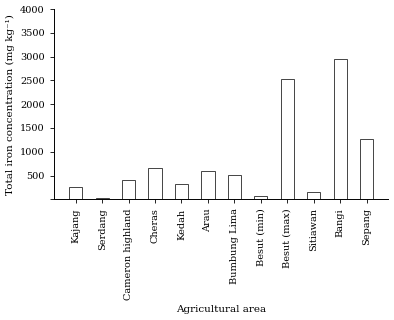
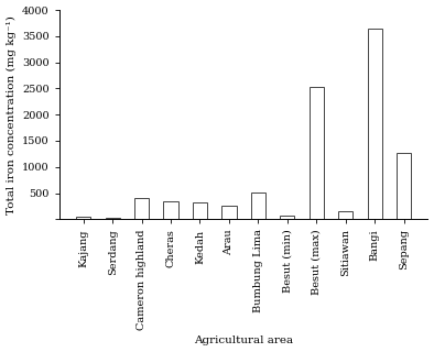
Kajang: 250 -> 50
Cheras: 650 -> 340
Arau: 600 -> 260
Bangi: 2950 -> 3650
